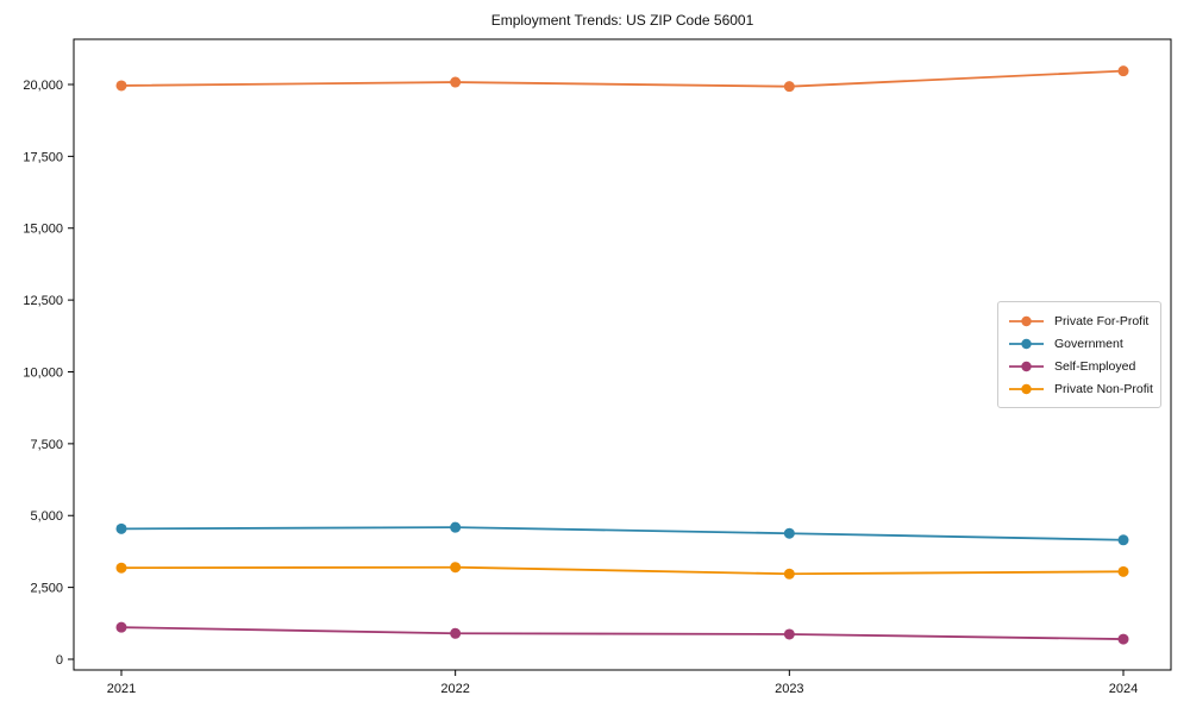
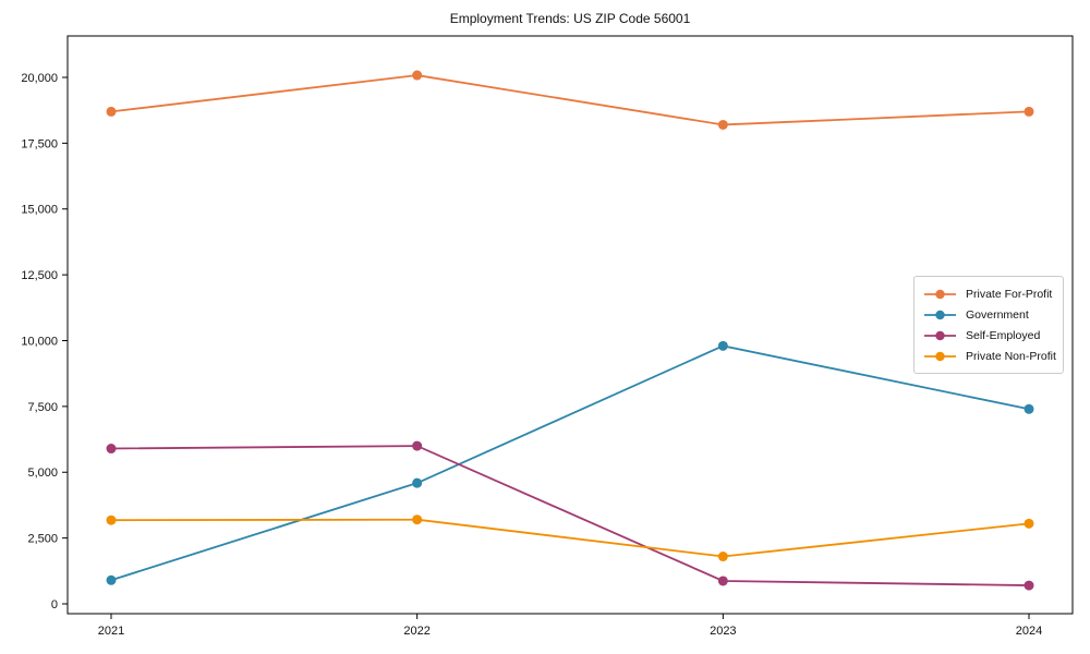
Private For-Profit/2021: 20000 -> 18700
Government/2021: 4500 -> 900
Self-Employed/2021: 1100 -> 5900
Self-Employed/2022: 900 -> 6000
Private For-Profit/2023: 19900 -> 18200
Government/2023: 4400 -> 9800
Private Non-Profit/2023: 3000 -> 1800
Private For-Profit/2024: 20500 -> 18700
Government/2024: 4200 -> 7400
